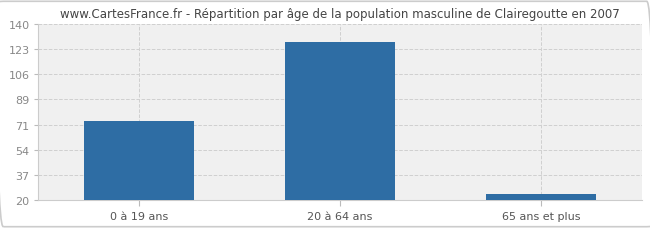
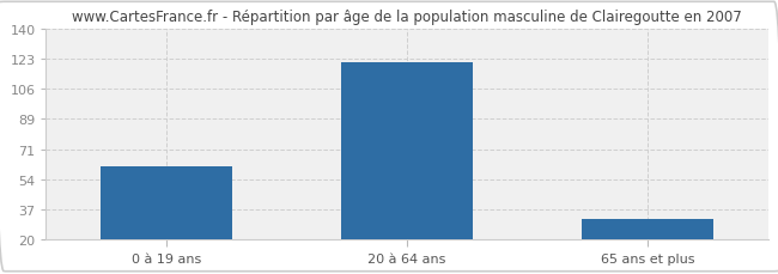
0 à 19 ans: 74 -> 62
20 à 64 ans: 128 -> 121
65 ans et plus: 24 -> 32
